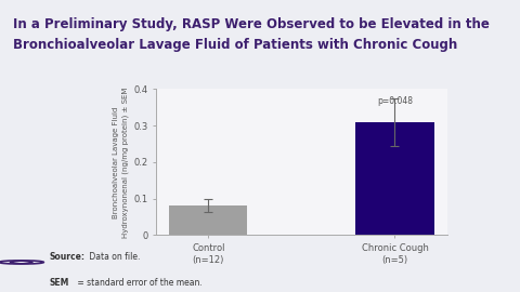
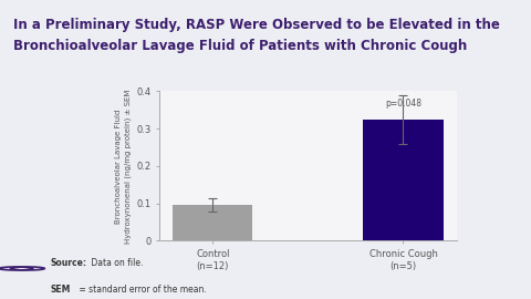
Control (n=12): 0.080 -> 0.095
Chronic Cough (n=5): 0.310 -> 0.325
